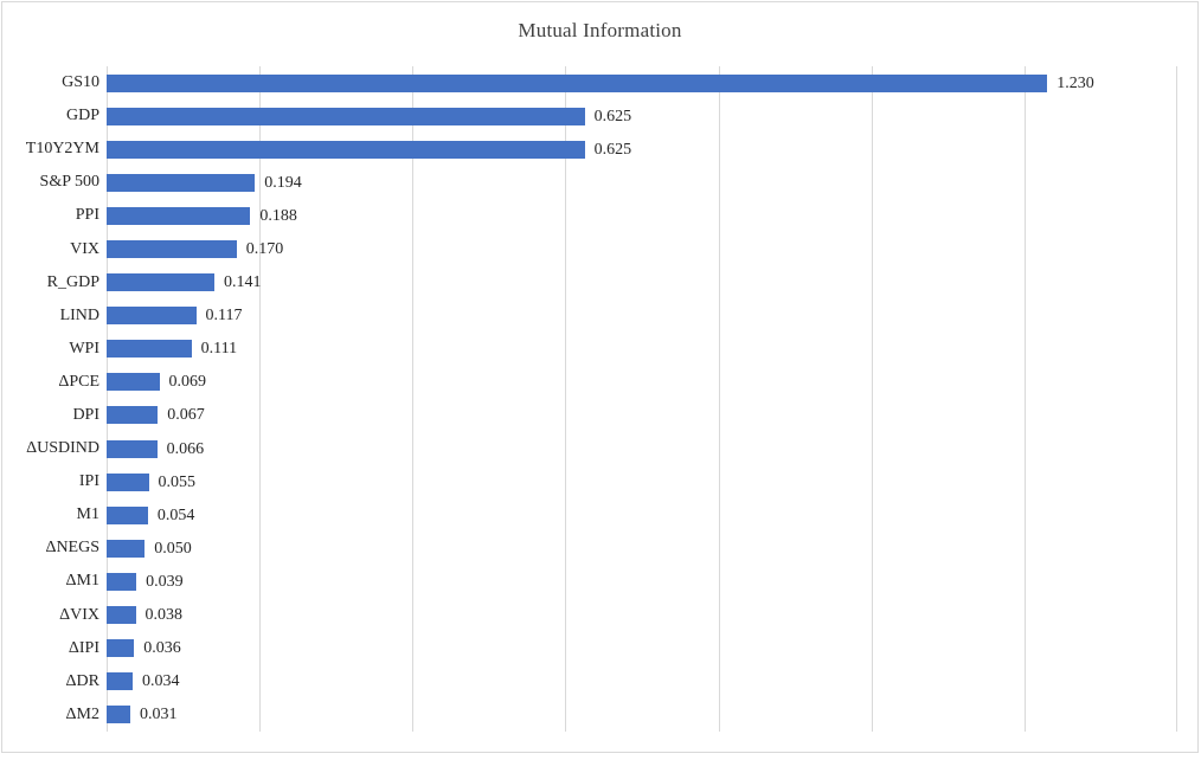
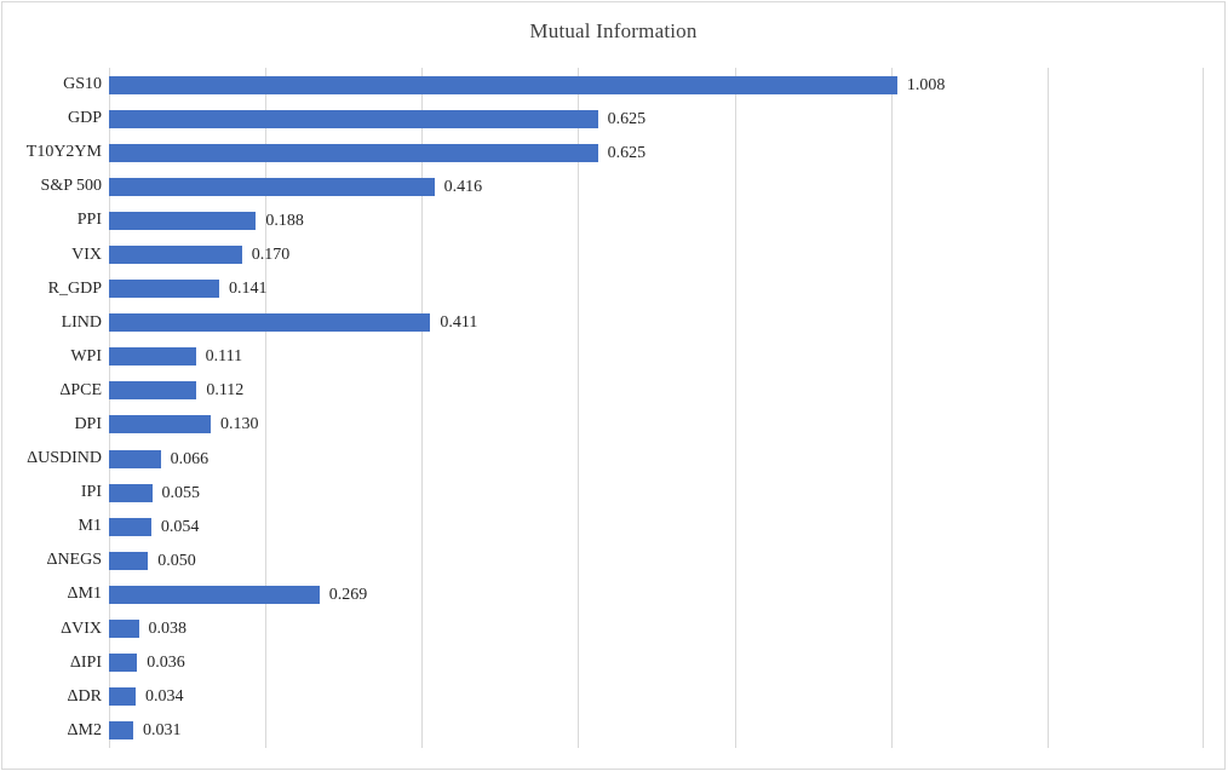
GS10: 1.230 -> 1.008
S&P 500: 0.194 -> 0.416
LIND: 0.117 -> 0.411
ΔPCE: 0.069 -> 0.112
DPI: 0.067 -> 0.130
ΔM1: 0.039 -> 0.269
